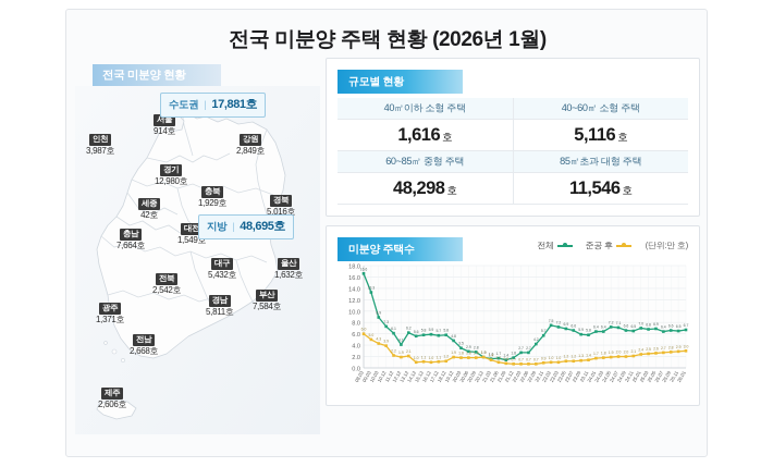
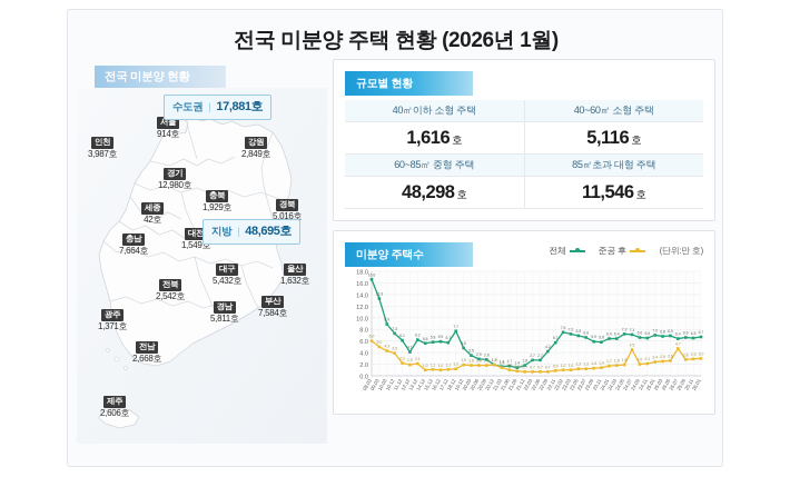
전체/18.12: 5.8 -> 7.7
준공 후/24.07: 2.0 -> 4.5
준공 후/25.07: 2.7 -> 4.7
